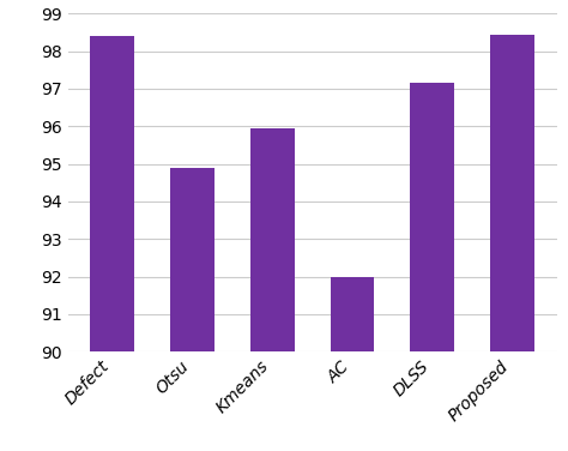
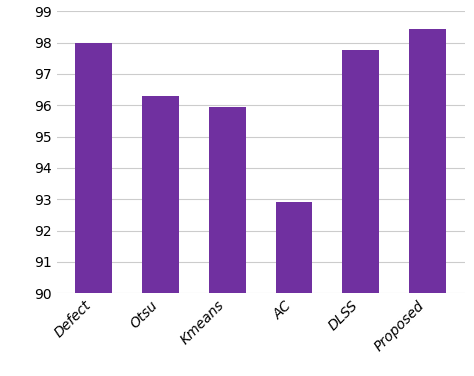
Defect: 98.40 -> 98.00
Otsu: 94.90 -> 96.30
AC: 92.00 -> 92.90
DLSS: 97.15 -> 97.78
